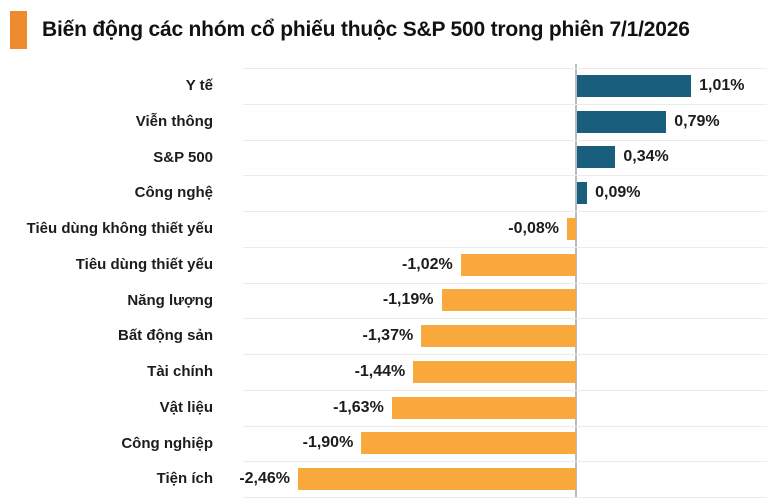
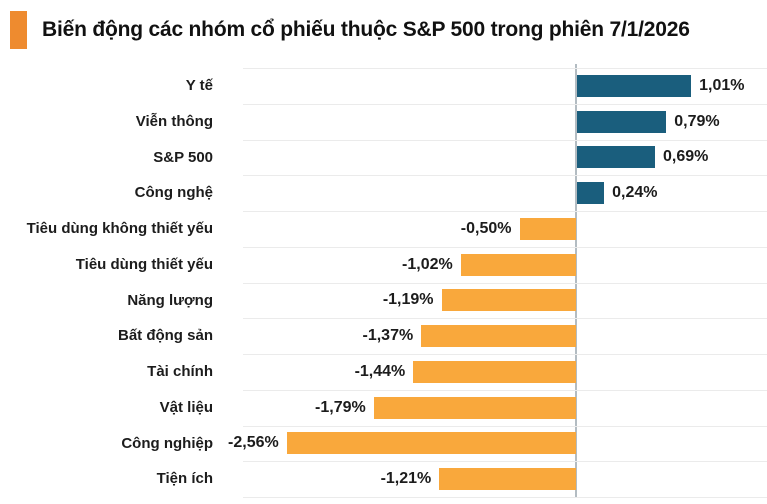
S&P 500: 0,34% -> 0,69%
Công nghệ: 0,09% -> 0,24%
Tiêu dùng không thiết yếu: -0,08% -> -0,50%
Vật liệu: -1,63% -> -1,79%
Công nghiệp: -1,90% -> -2,56%
Tiện ích: -2,46% -> -1,21%
